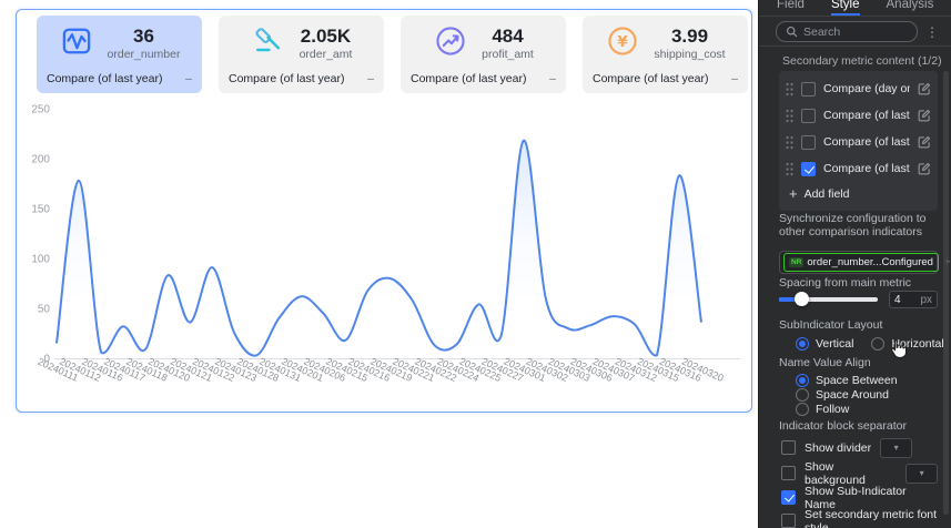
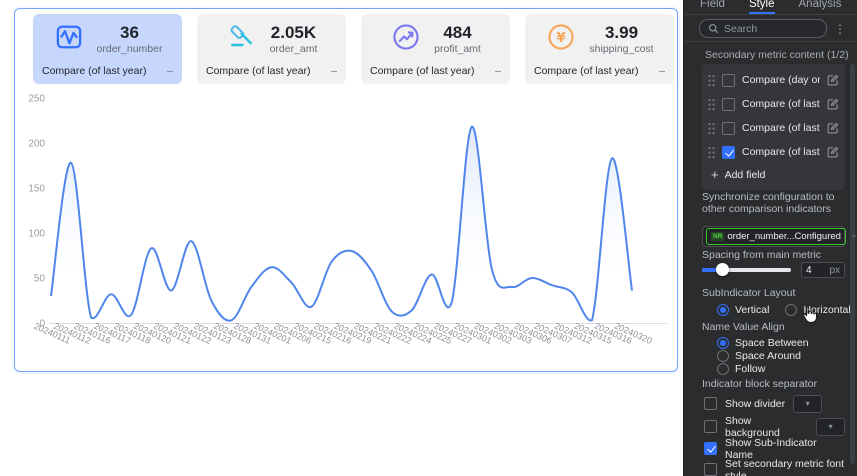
20240111: 20 -> 30
20240303: 30 -> 40
20240306: 30 -> 50
